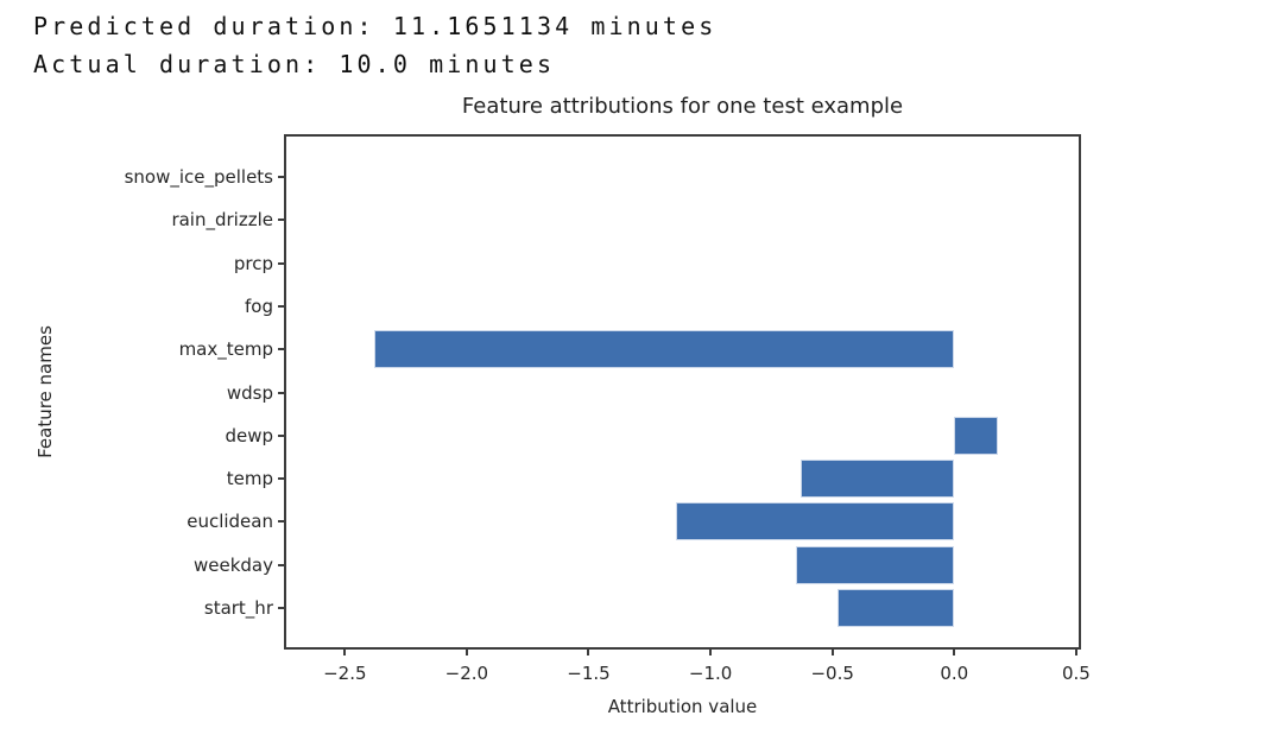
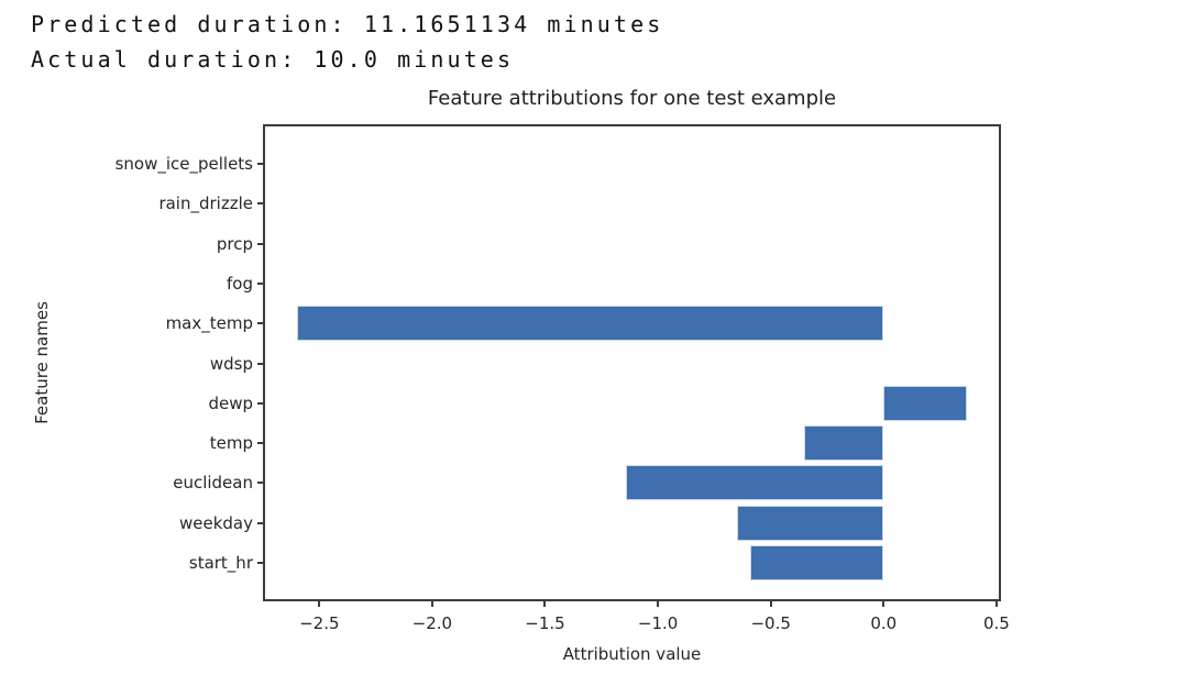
max_temp: -2.38 -> -2.60
dewp: 0.18 -> 0.37
temp: -0.63 -> -0.35
start_hr: -0.48 -> -0.59
